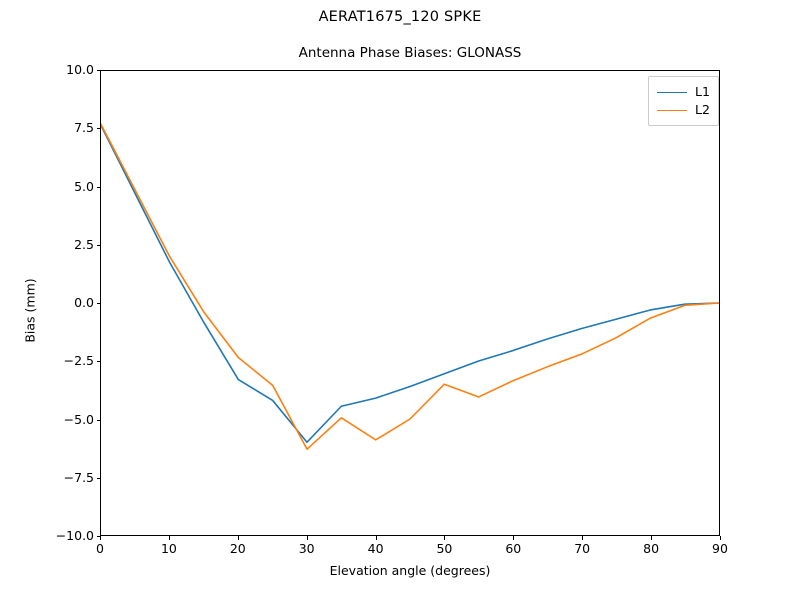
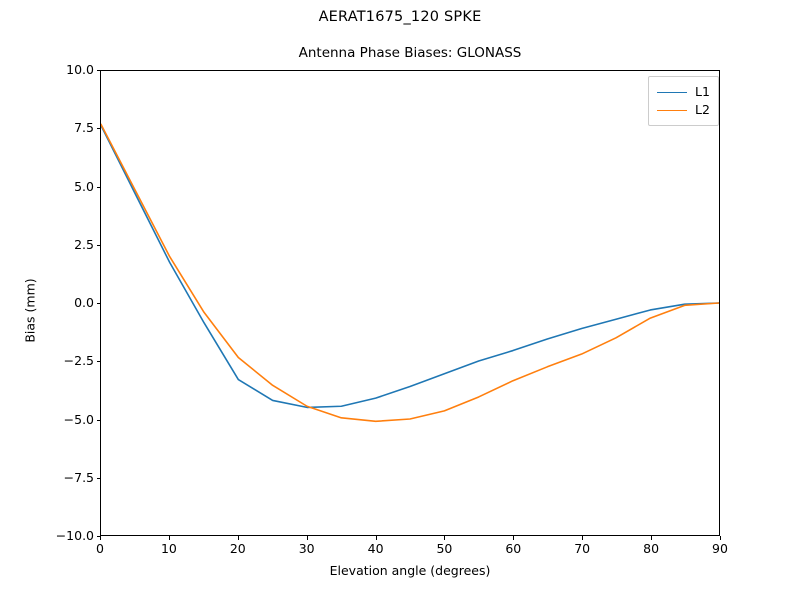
L1/30: -6.0 -> -4.5
L2/30: -6.3 -> -4.5
L2/40: -5.9 -> -5.1
L2/50: -3.5 -> -4.7
